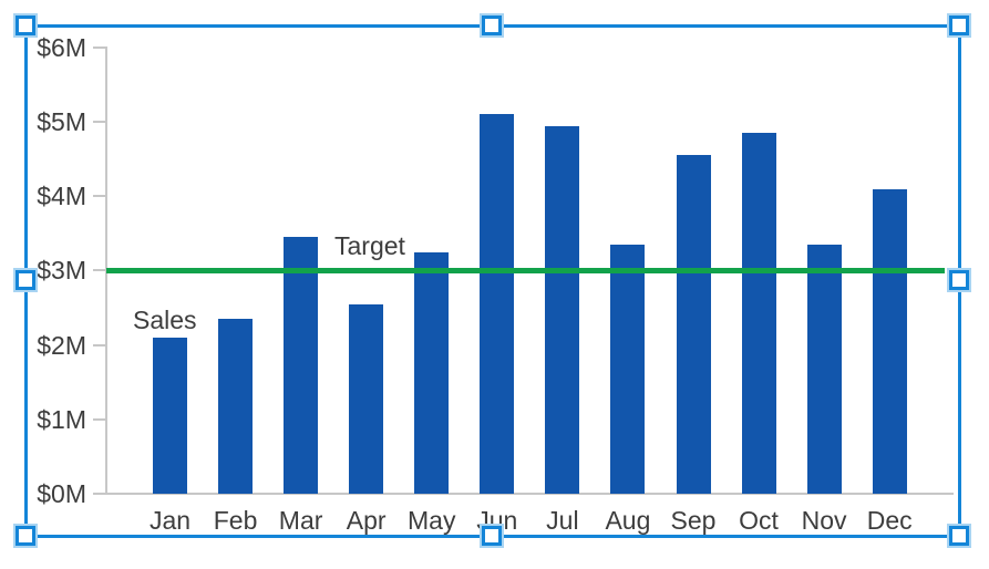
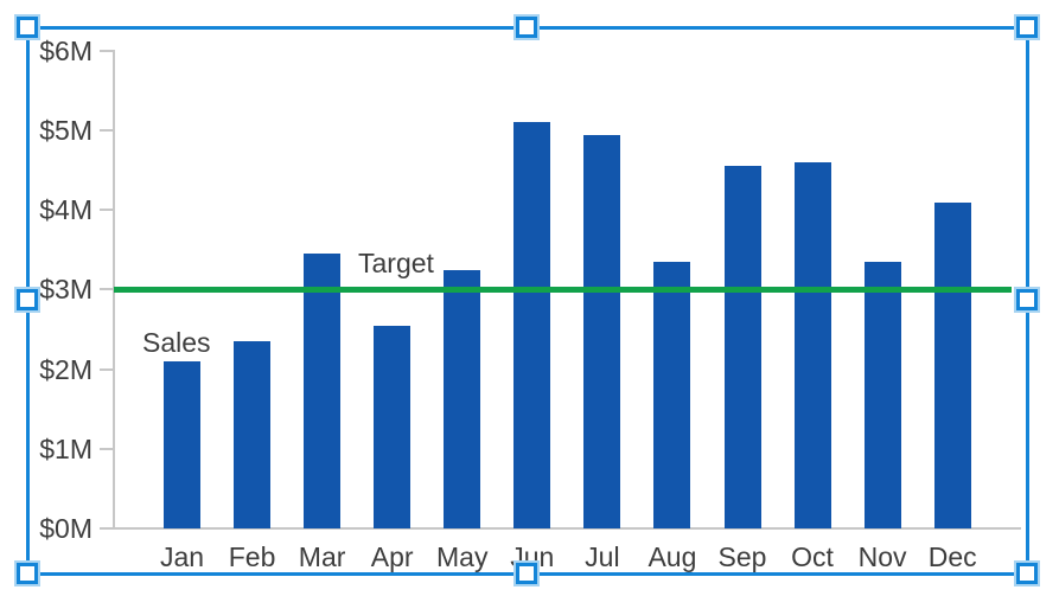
Oct: $4.8M -> $4.6M
